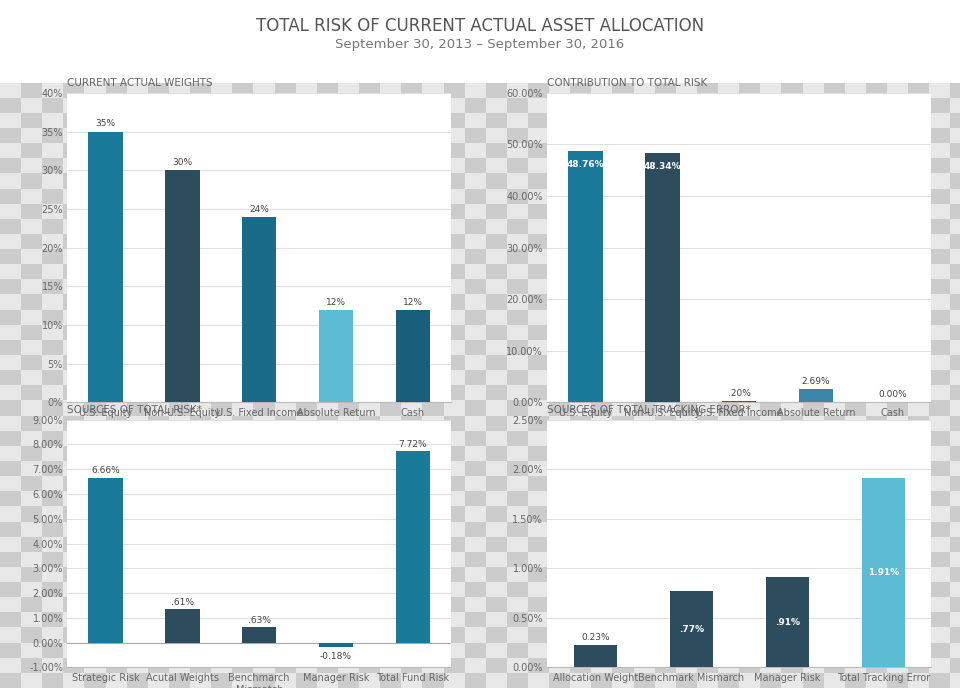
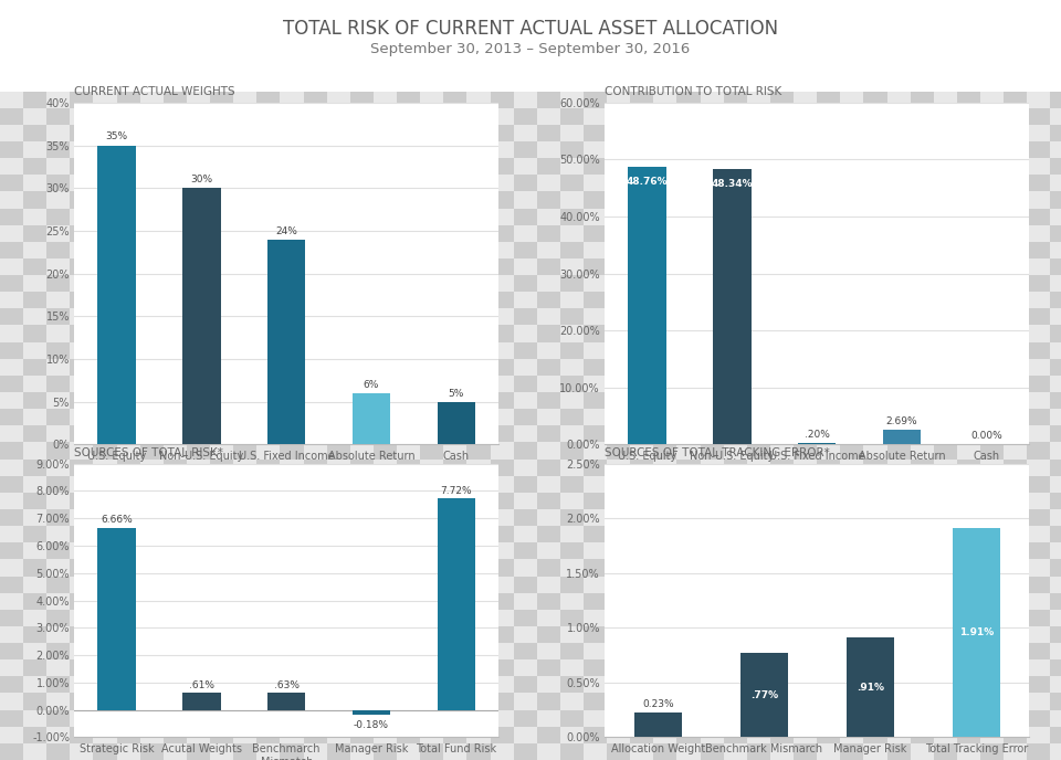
CURRENT ACTUAL WEIGHTS/Absolute Return: 12% -> 6%
CURRENT ACTUAL WEIGHTS/Cash: 12% -> 5%
Acutal Weights: 1.35% -> 0.61%
